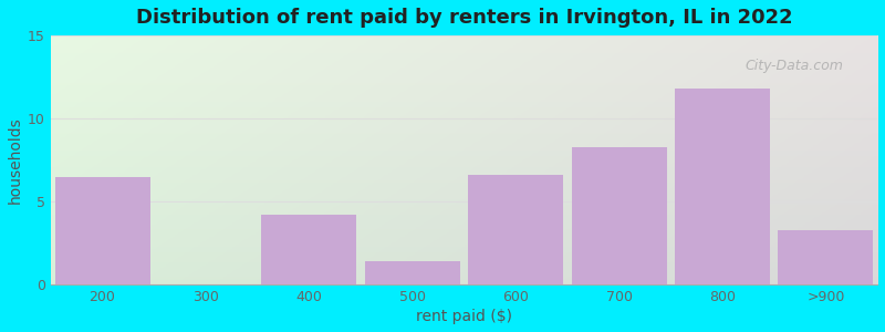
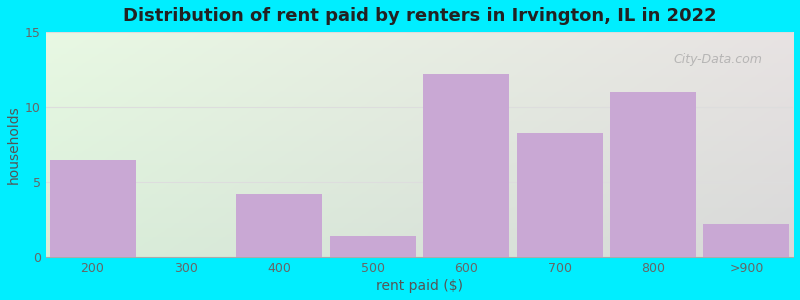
600: 6.6 -> 12.2
800: 11.8 -> 11.0
>900: 3.3 -> 2.2
